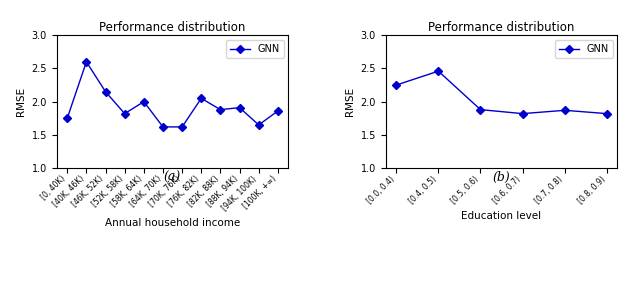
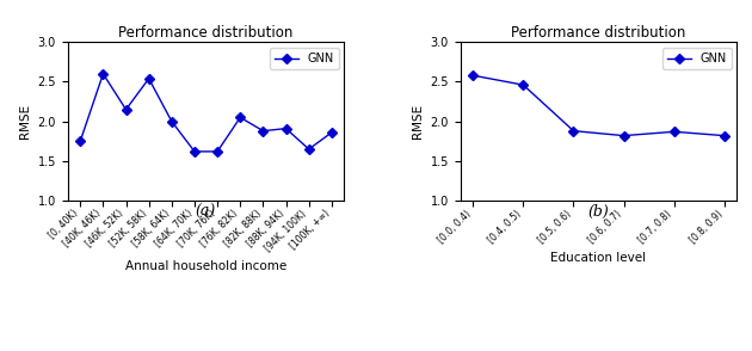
[52K, 58K): 1.82 -> 2.54
[0.0, 0.4): 2.25 -> 2.58
